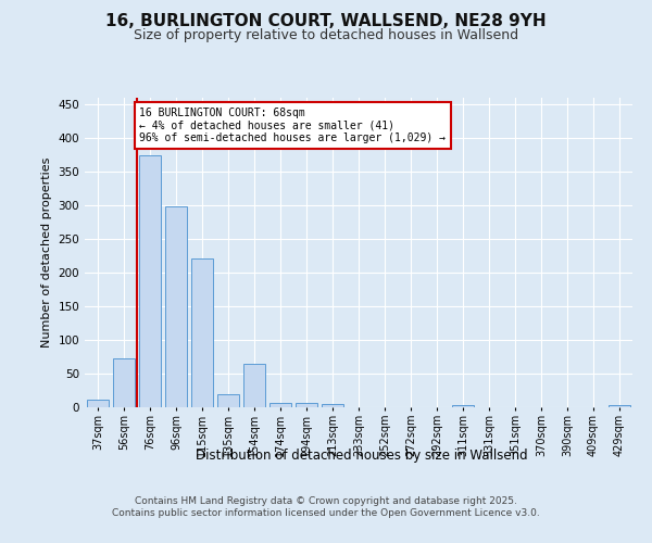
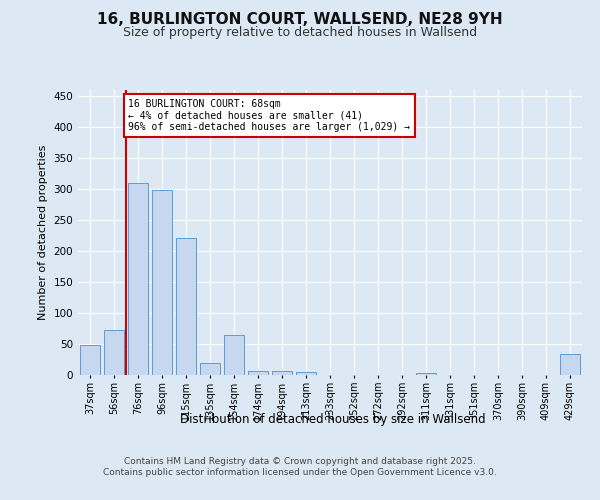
37sqm: 11 -> 48
76sqm: 375 -> 310
429sqm: 3 -> 34
